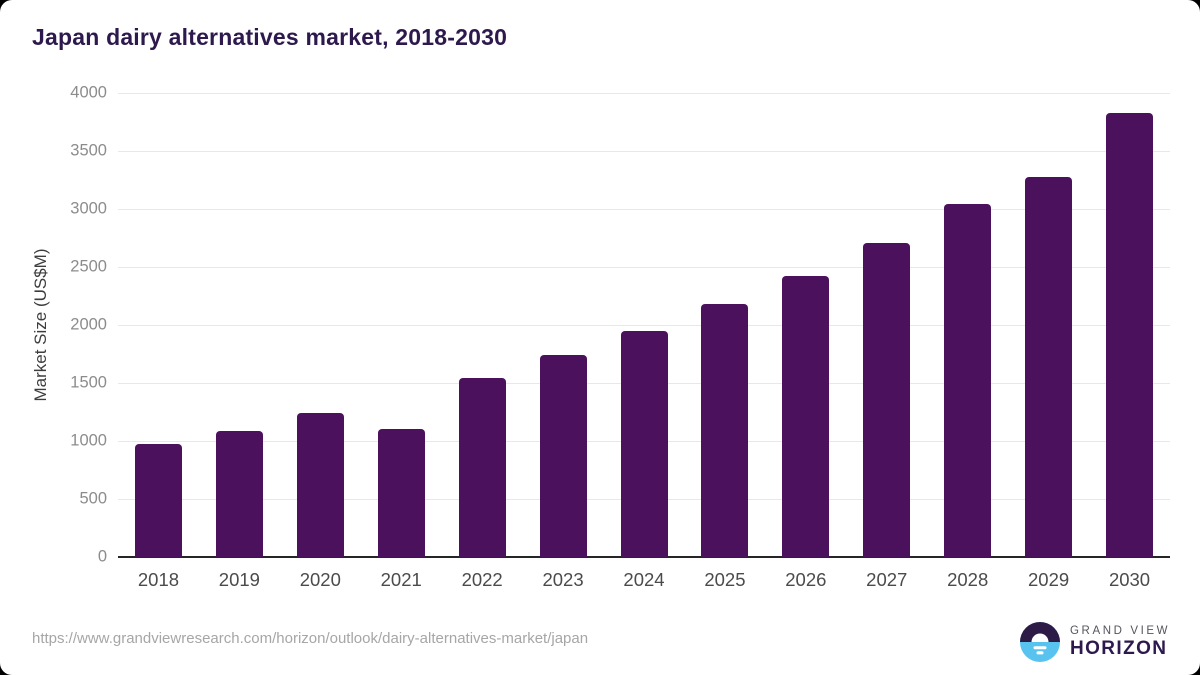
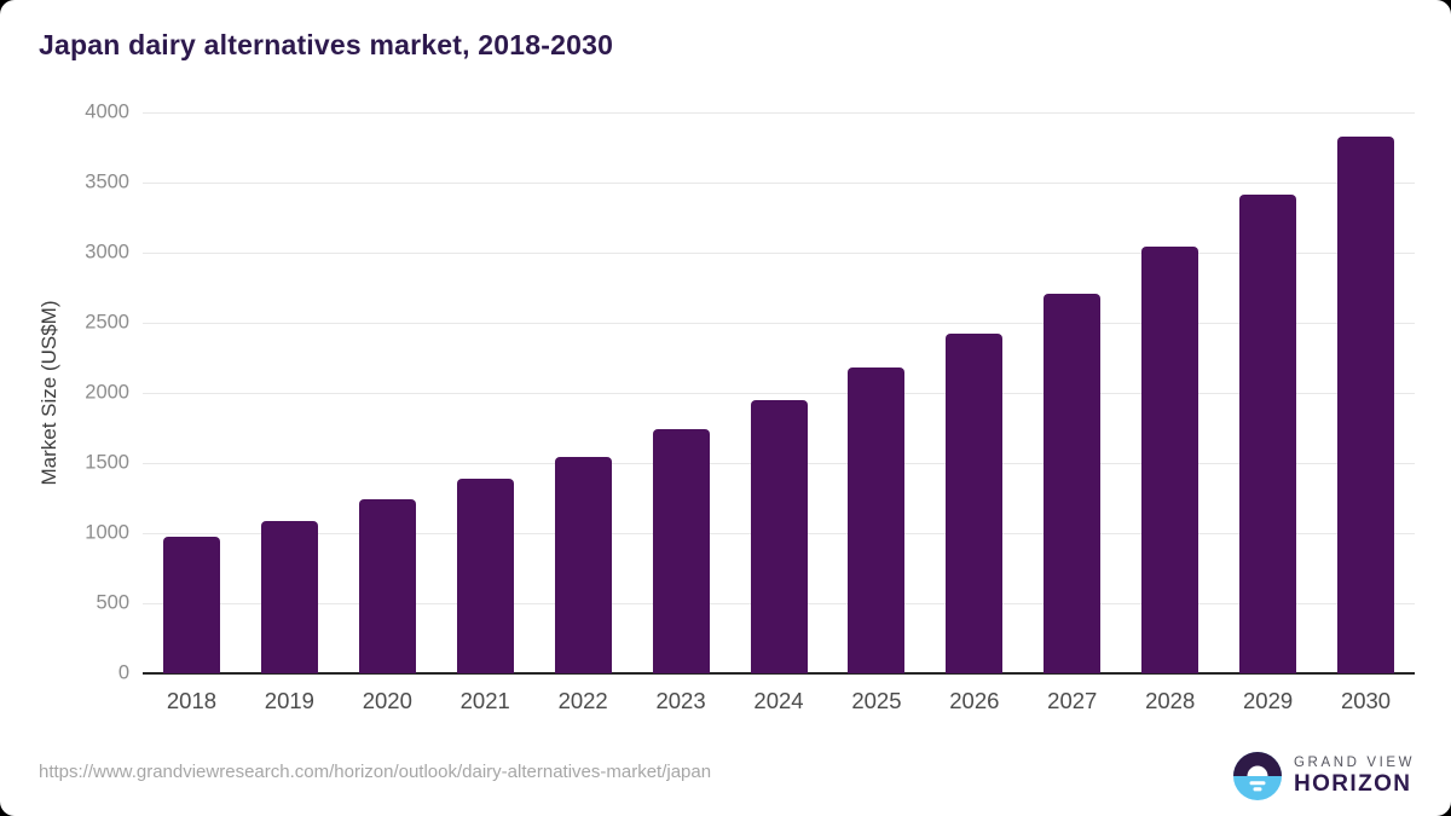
2021: 1100 -> 1390
2029: 3280 -> 3410
